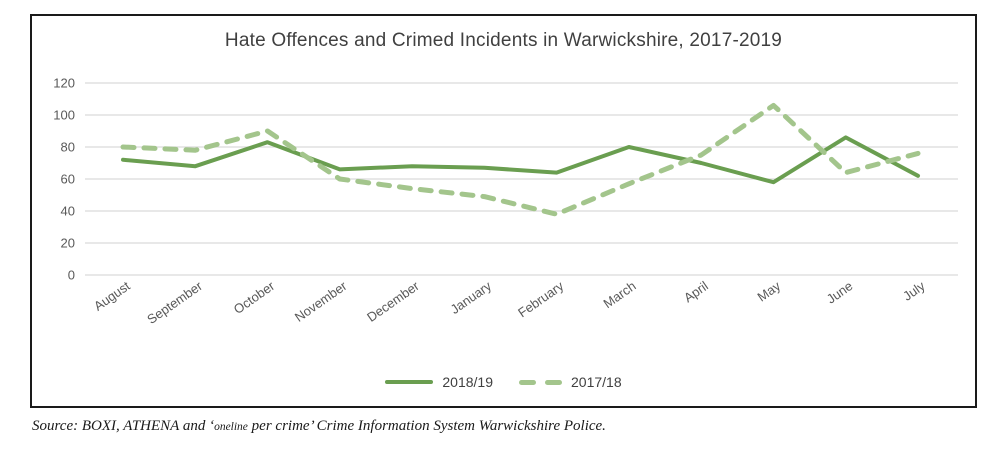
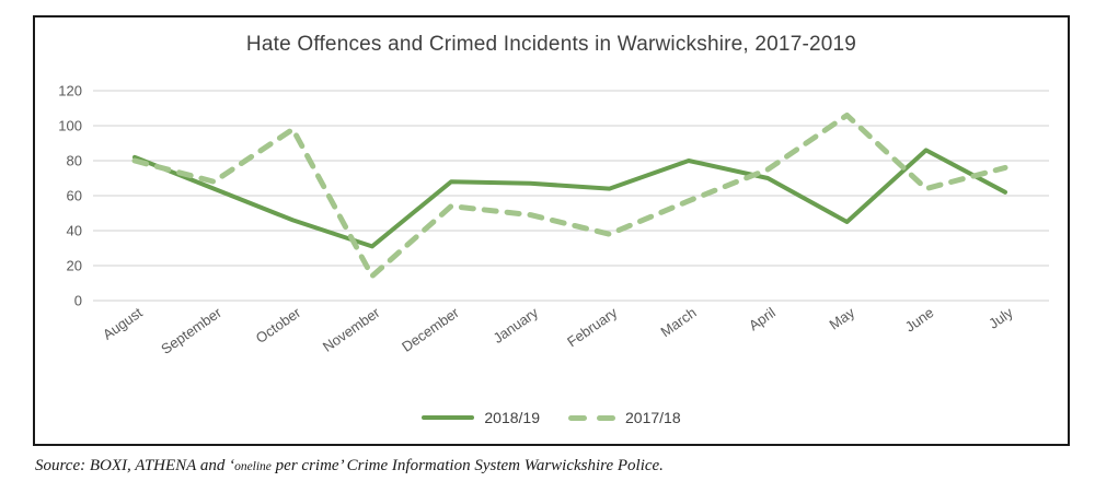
2018/19/August: 72 -> 82
2018/19/September: 68 -> 64
2017/18/September: 78 -> 68
2018/19/October: 83 -> 46
2017/18/October: 90 -> 98
2018/19/November: 66 -> 31
2017/18/November: 60 -> 14
2018/19/May: 58 -> 45
